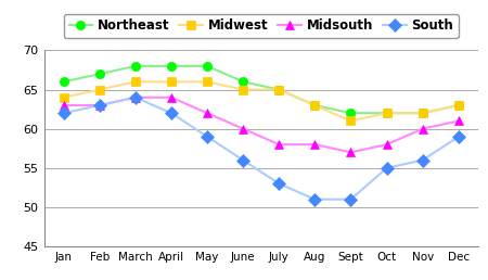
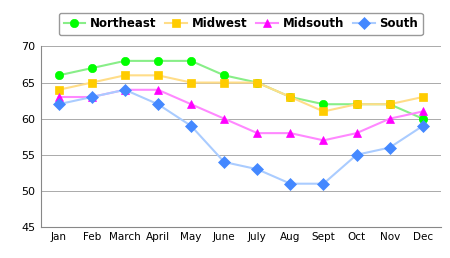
Midwest/May: 66 -> 65
South/June: 56 -> 54
Northeast/Dec: 63 -> 60
